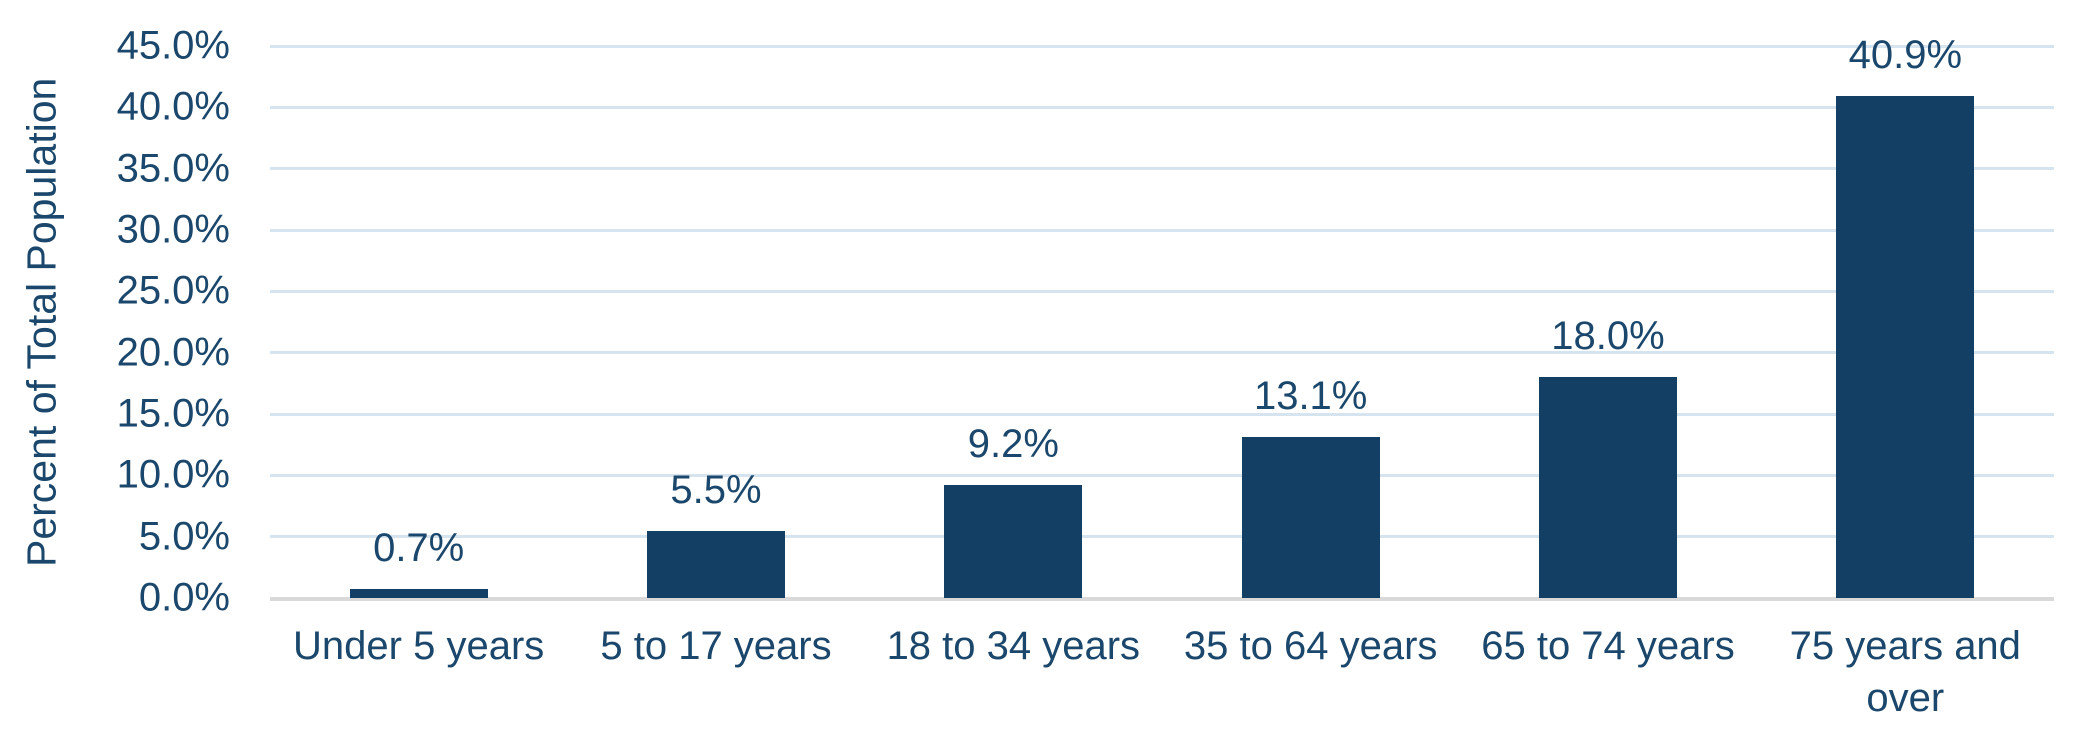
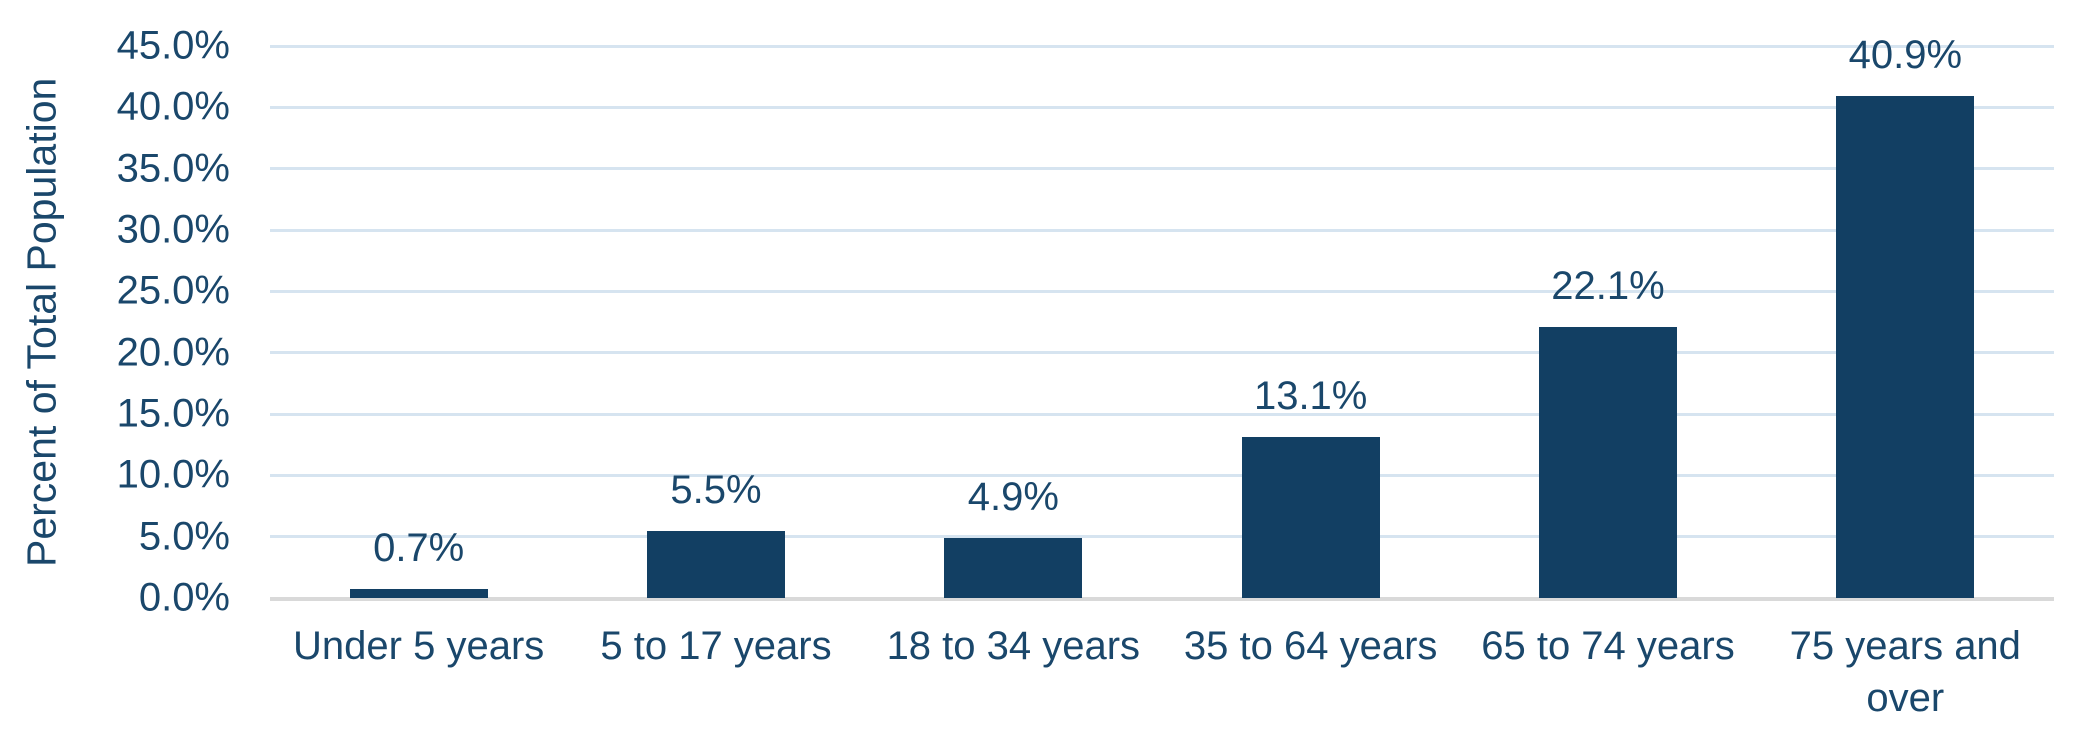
18 to 34 years: 9.2% -> 4.9%
65 to 74 years: 18.0% -> 22.1%
